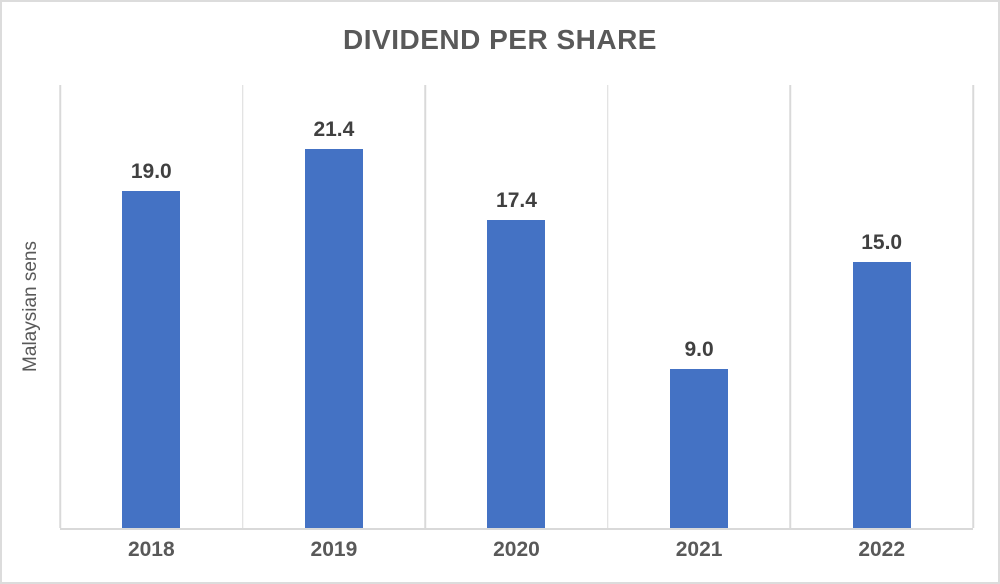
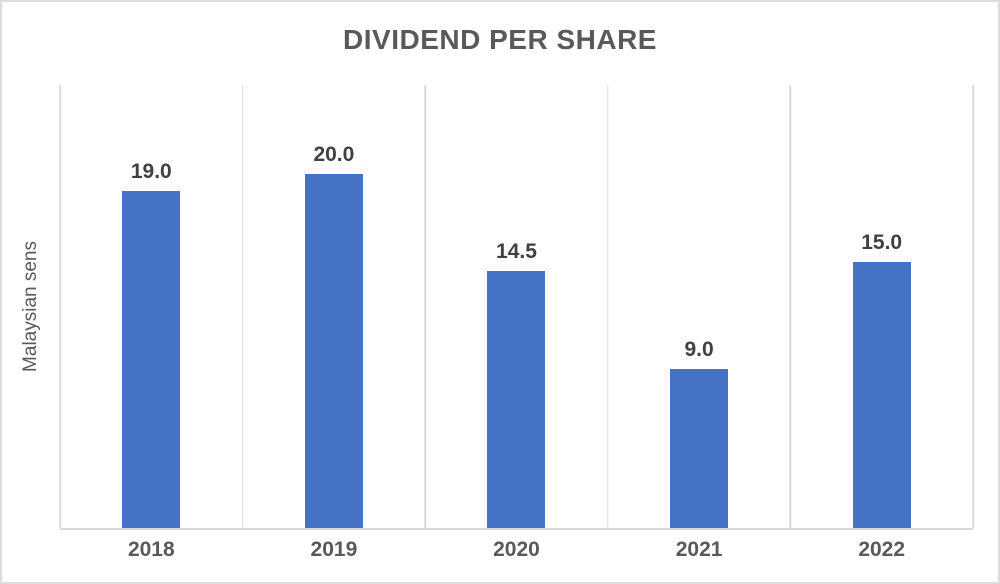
2019: 21.4 -> 20.0
2020: 17.4 -> 14.5
